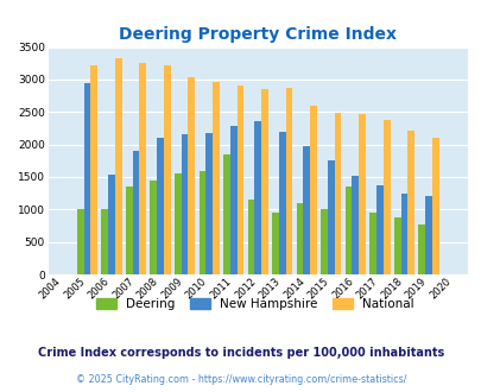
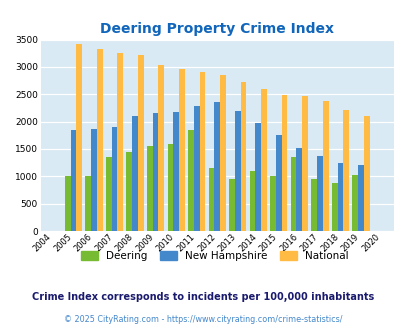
New Hampshire/2005: 2940 -> 1840
National/2005: 3220 -> 3420
New Hampshire/2006: 1540 -> 1860
National/2013: 2880 -> 2730
Deering/2019: 760 -> 1020
